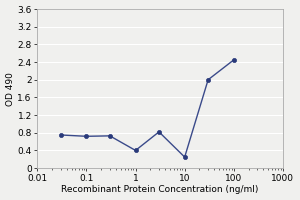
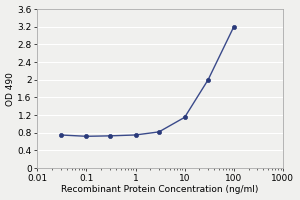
1: 0.40 -> 0.75
10: 0.25 -> 1.15
100: 2.45 -> 3.20
